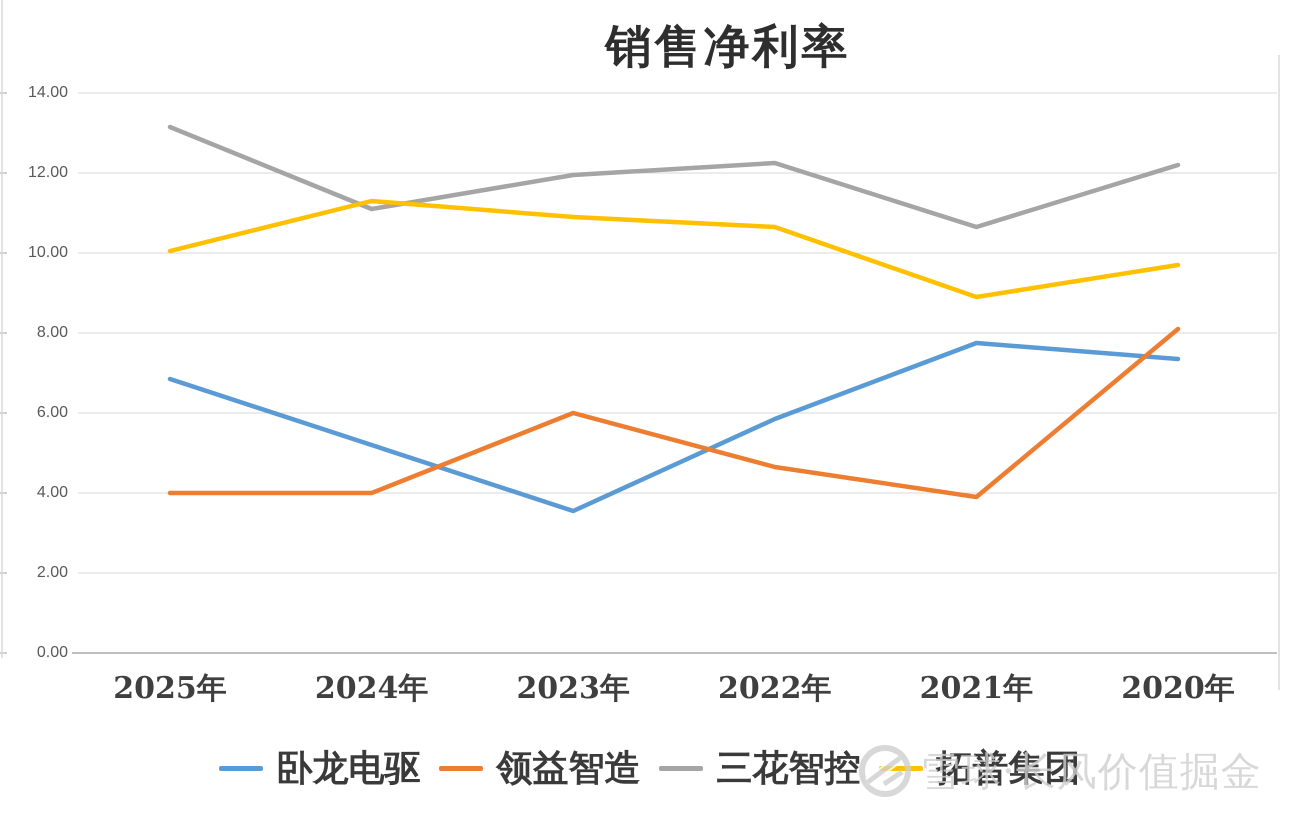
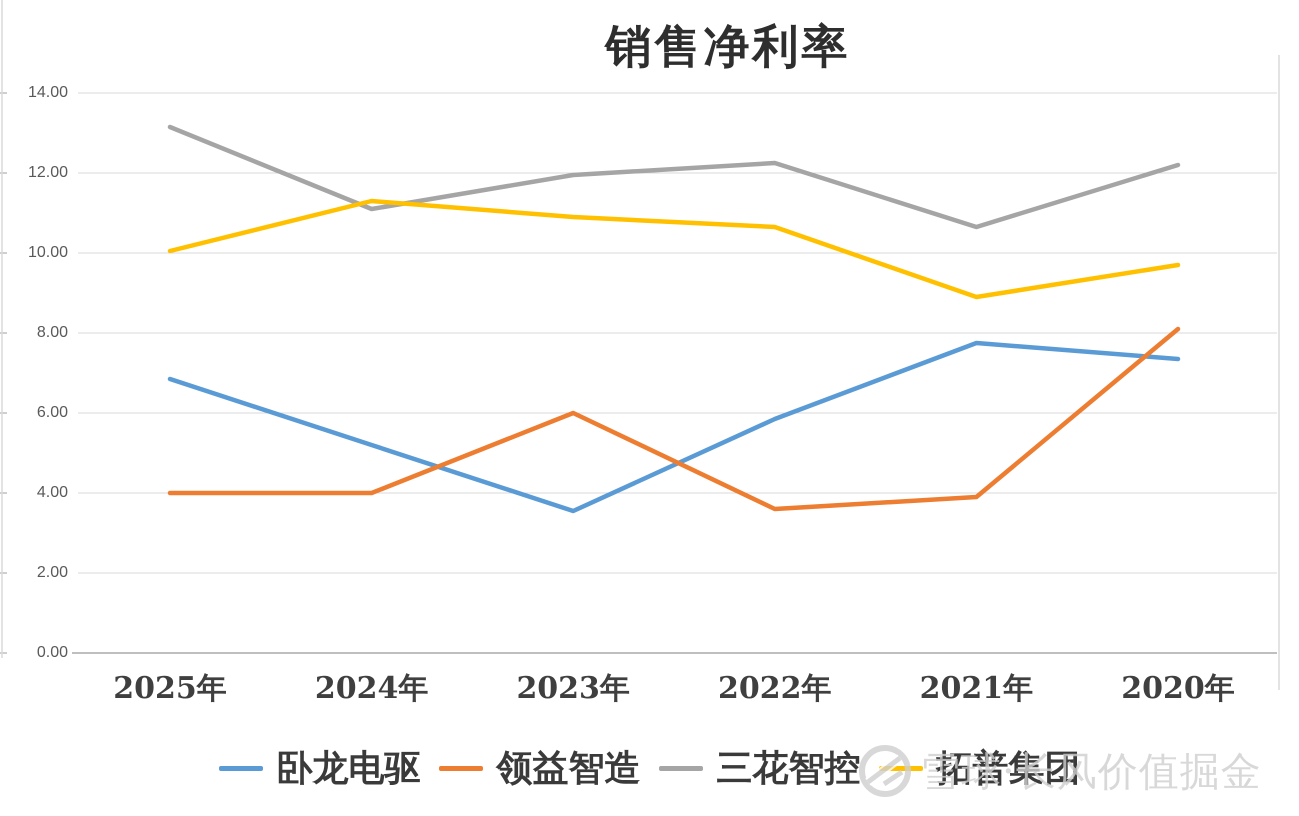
领益智造/2022年: 4.7 -> 3.6
